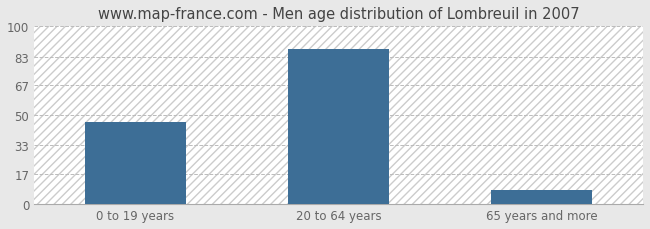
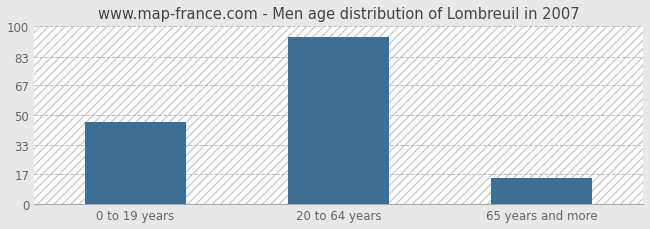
20 to 64 years: 87 -> 94
65 years and more: 8 -> 15
